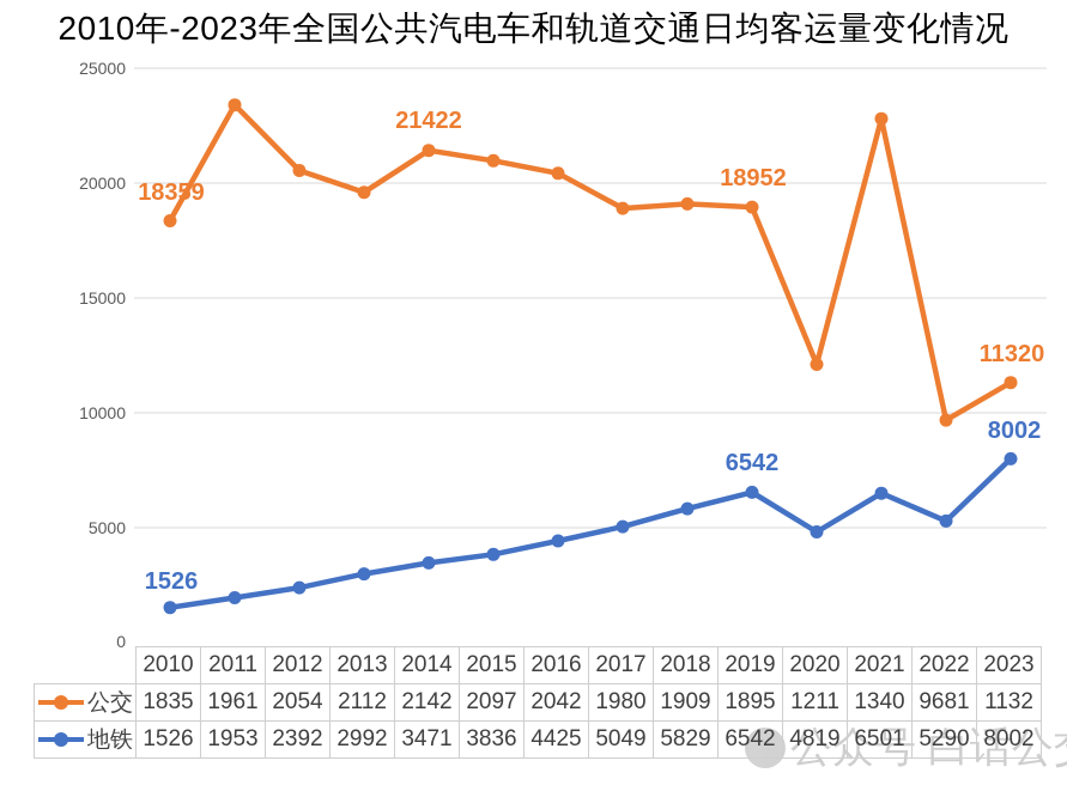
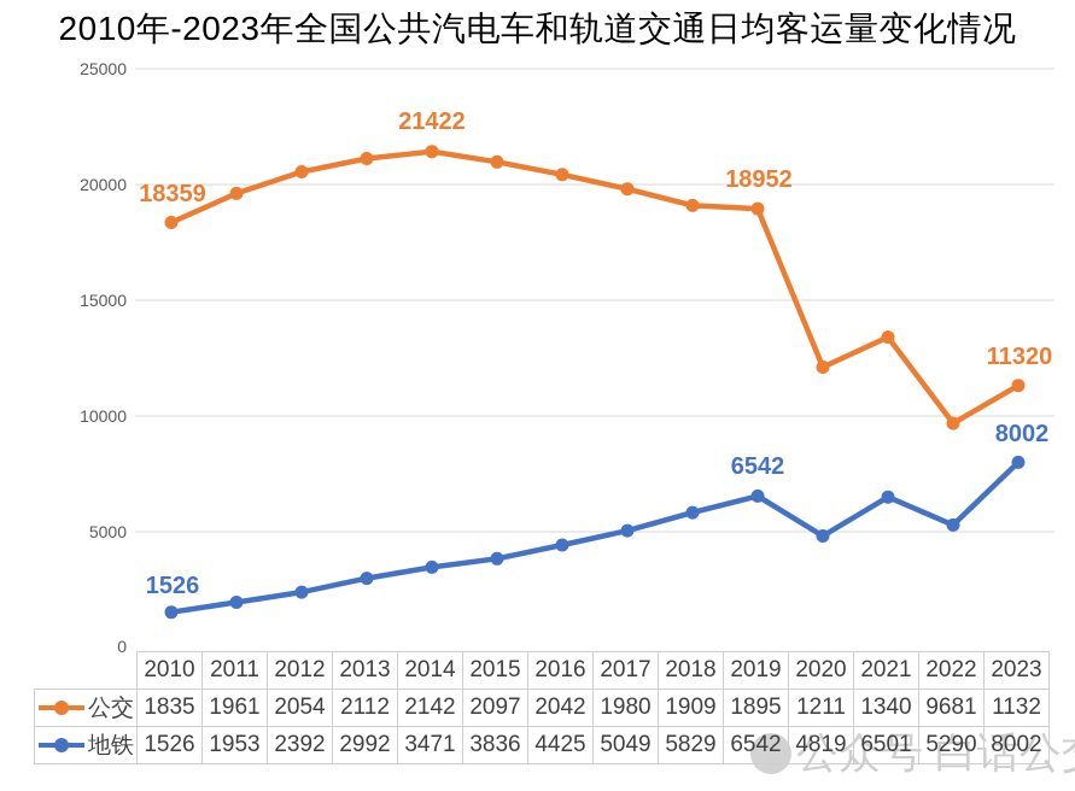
公交/2011: 23400 -> 19600
公交/2013: 19600 -> 21100
公交/2017: 18900 -> 19800
公交/2021: 22800 -> 13400
